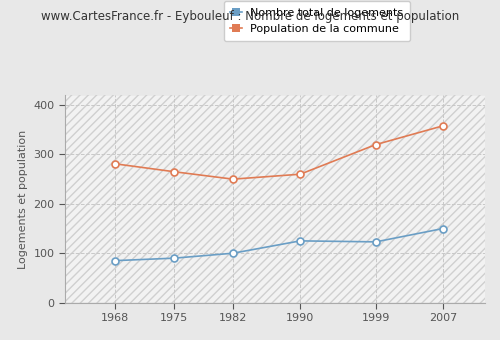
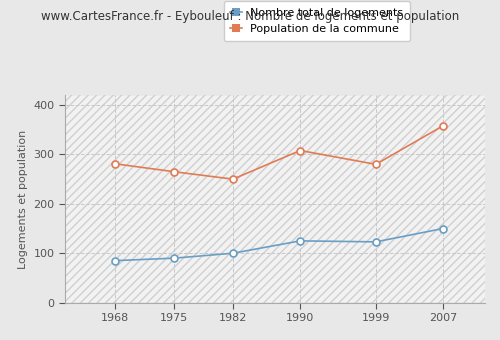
Population de la commune/1990: 260 -> 308
Population de la commune/1999: 320 -> 280
